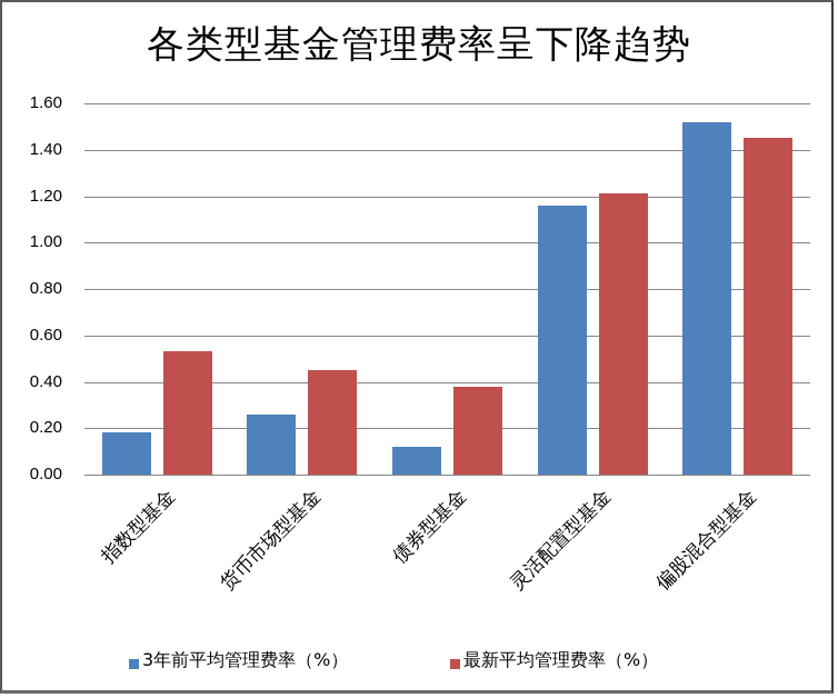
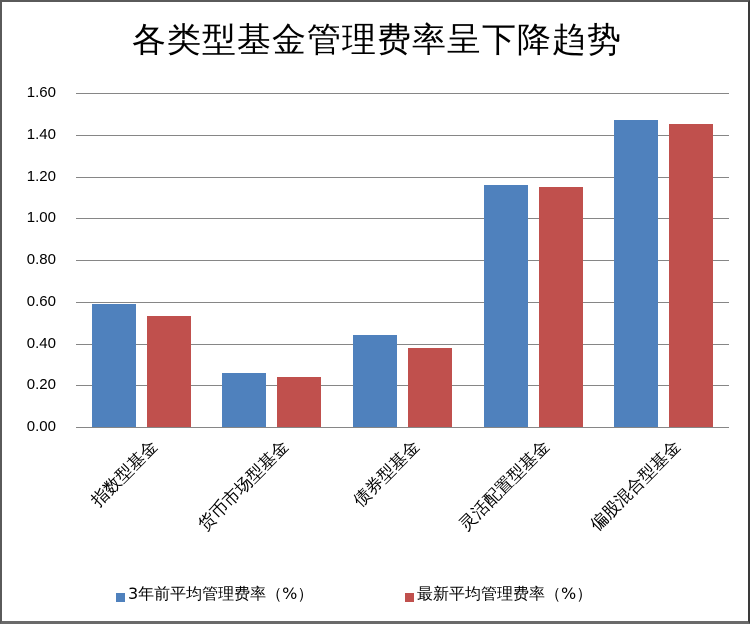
3年前平均管理费率（%）/指数型基金: 0.18 -> 0.59
最新平均管理费率（%）/货币市场型基金: 0.45 -> 0.24
3年前平均管理费率（%）/债券型基金: 0.12 -> 0.44
最新平均管理费率（%）/灵活配置型基金: 1.21 -> 1.15
3年前平均管理费率（%）/偏股混合型基金: 1.52 -> 1.47
